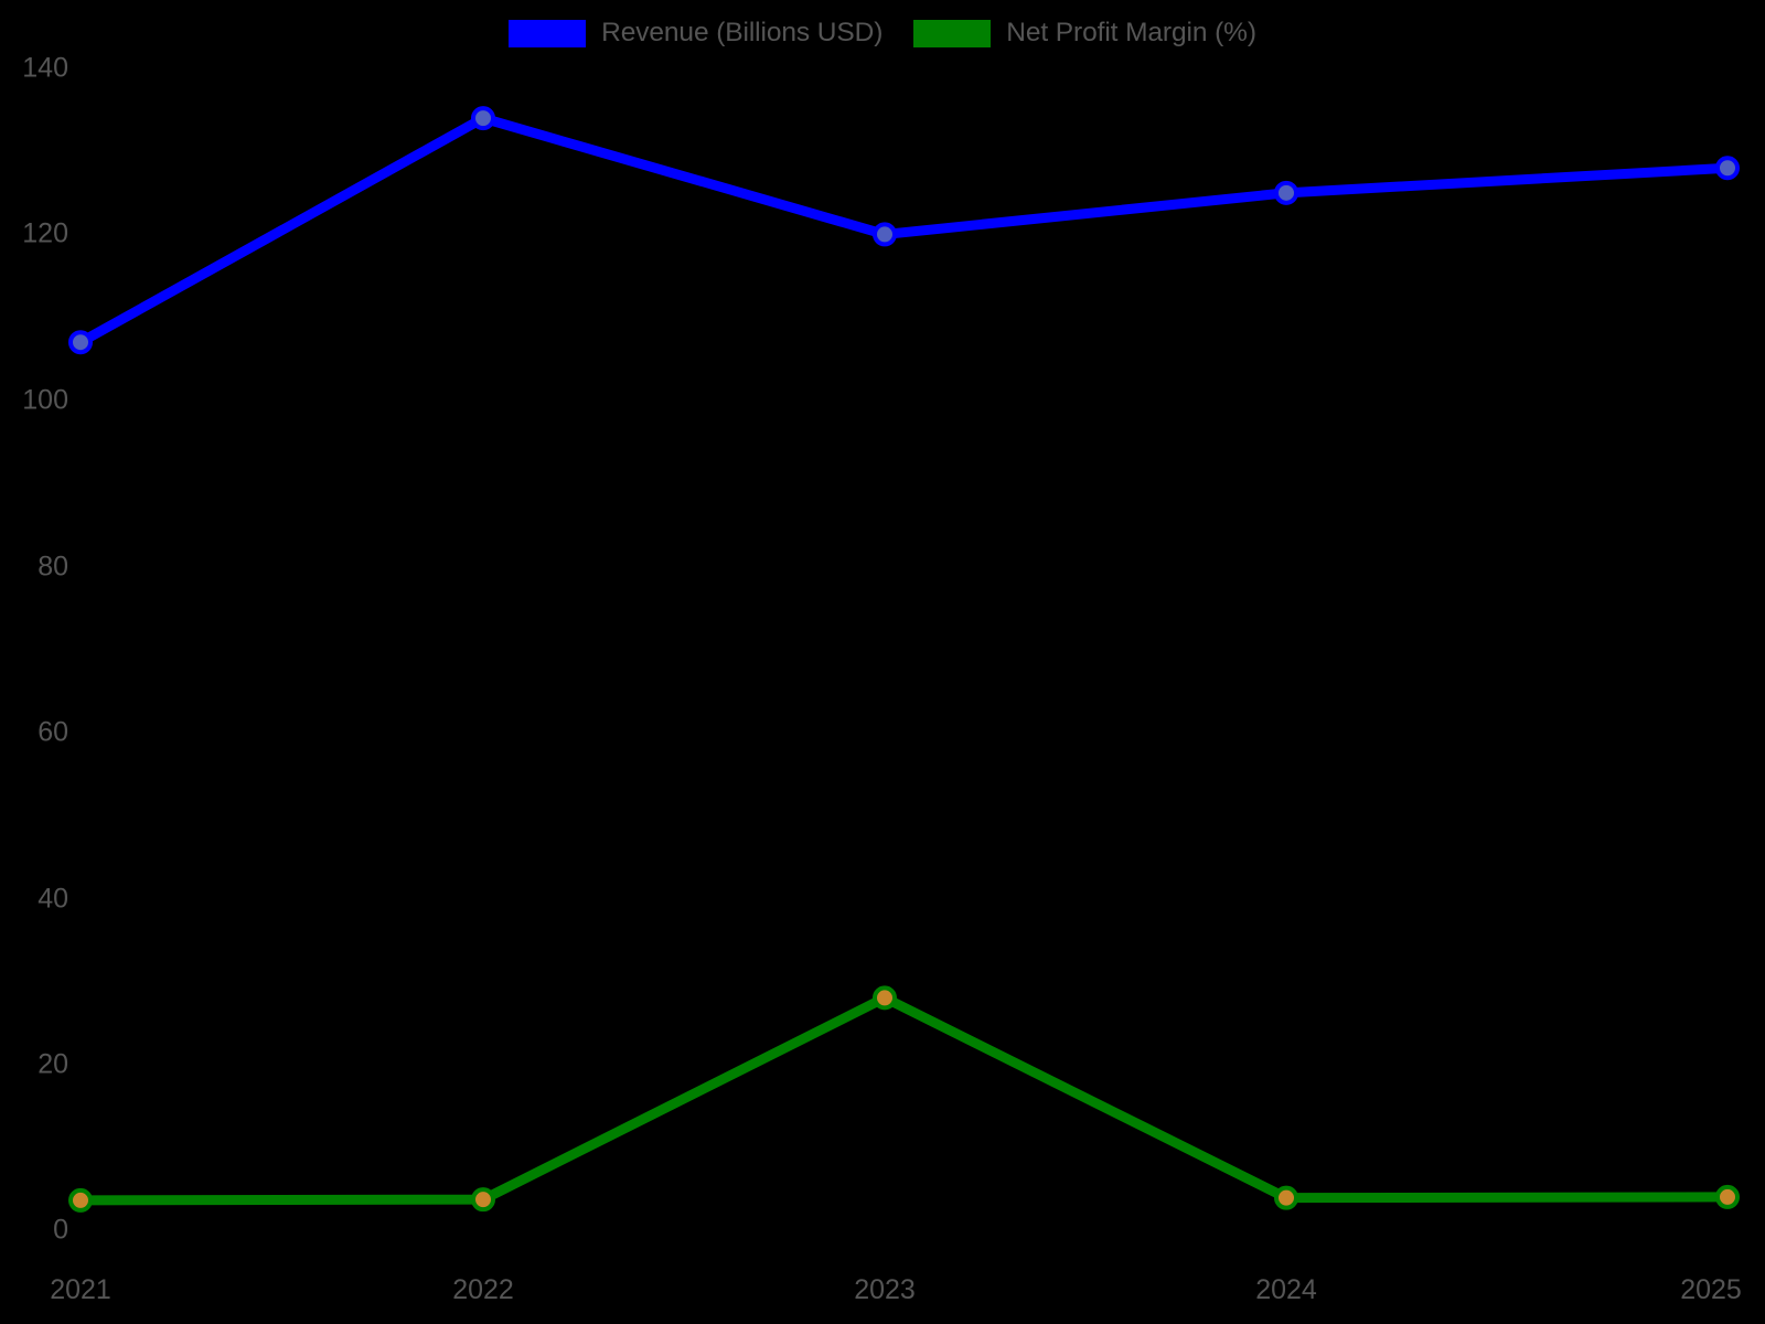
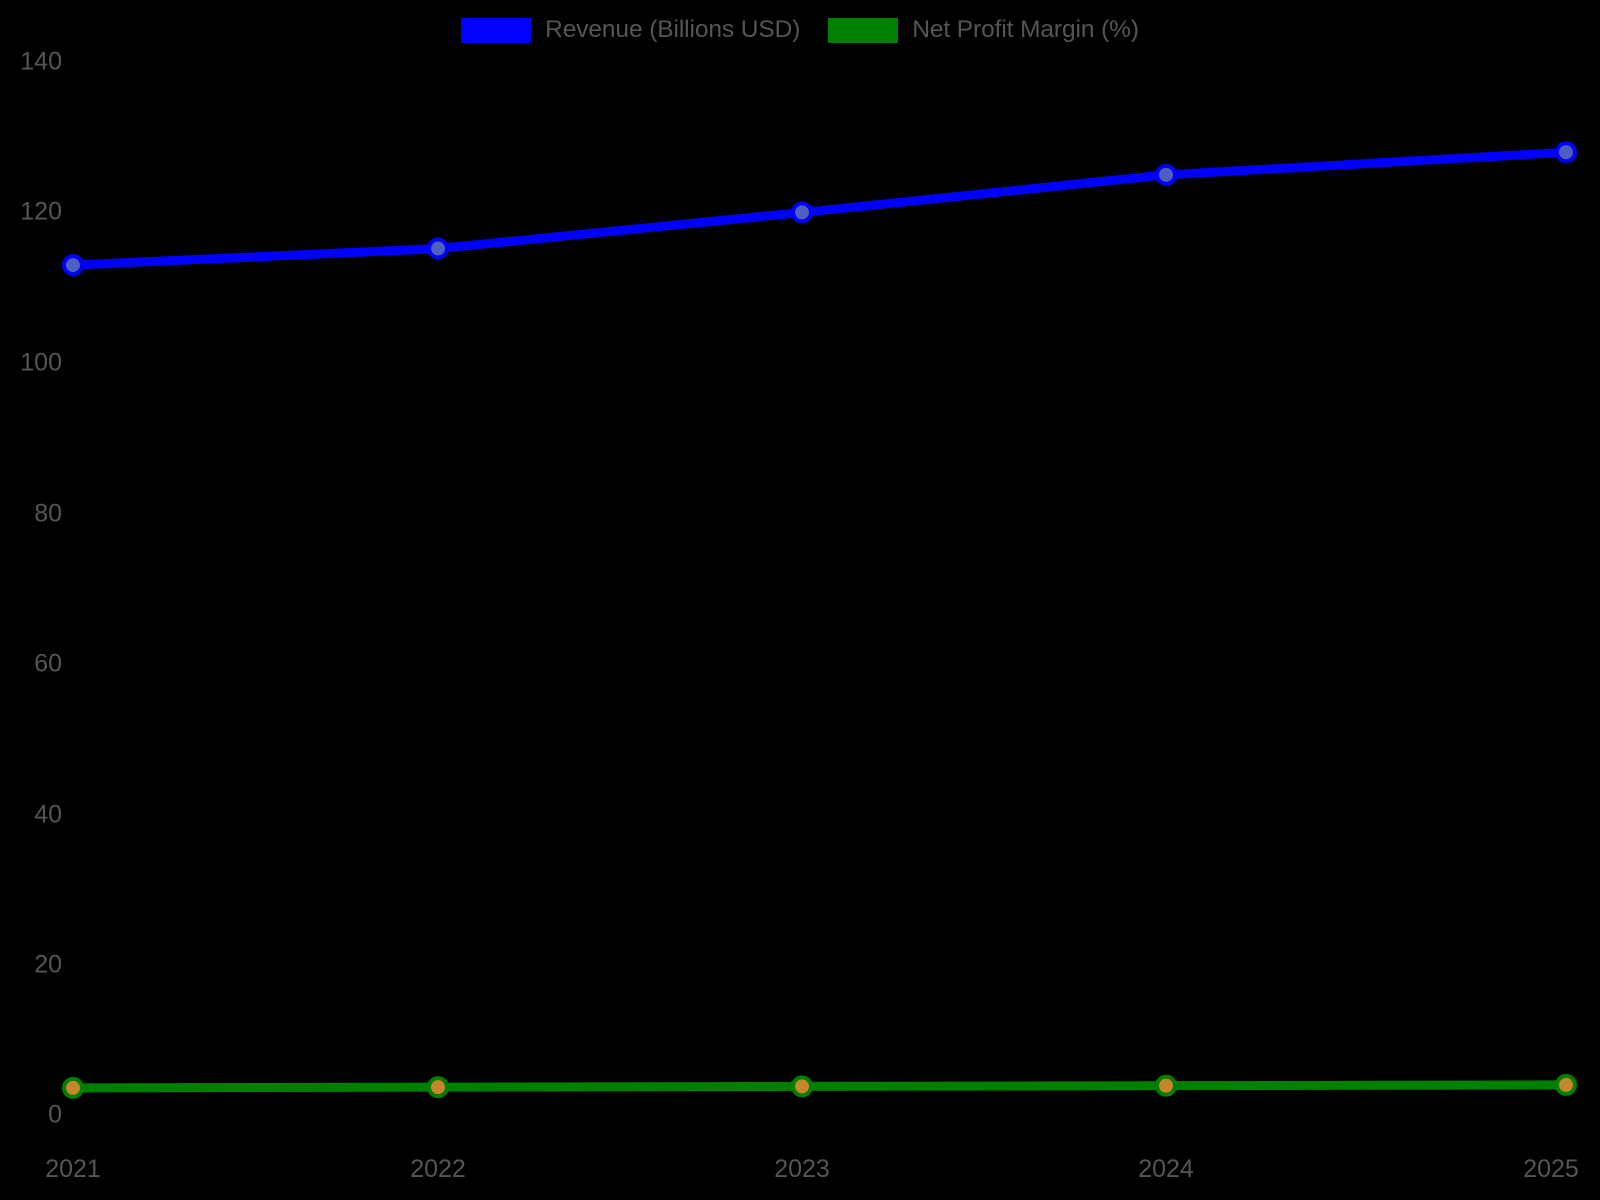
Revenue (Billions USD)/2021: 107 -> 113
Revenue (Billions USD)/2022: 134 -> 115
Net Profit Margin (%)/2023: 28 -> 4
